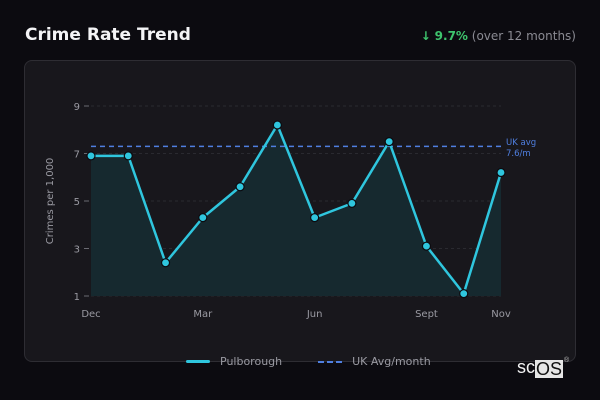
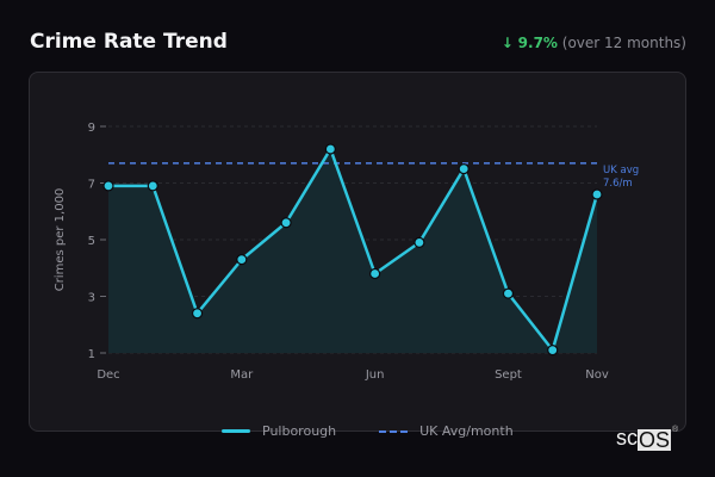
UK Avg/month/Dec: 7.3 -> 7.7
UK Avg/month/Mar: 7.3 -> 8.9
Pulborough/Jun: 4.3 -> 3.8
UK Avg/month/Jun: 7.3 -> 5.2
Pulborough/Nov: 6.2 -> 6.6
UK Avg/month/Nov: 7.3 -> 7.9
